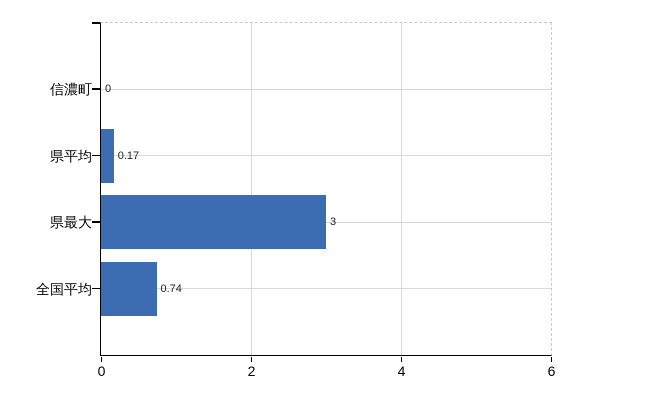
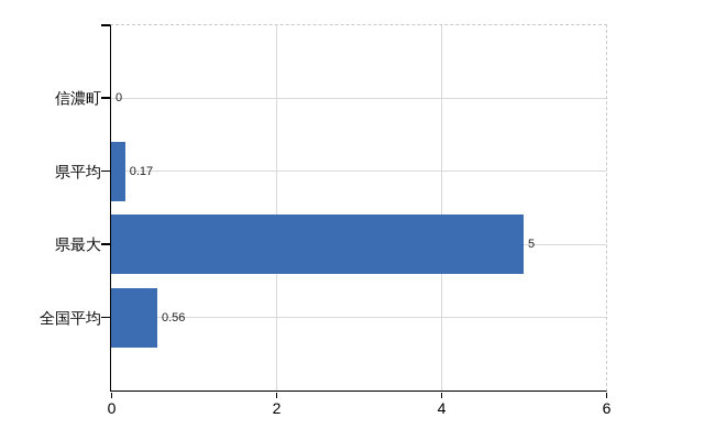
県最大: 3 -> 5
全国平均: 0.74 -> 0.56
